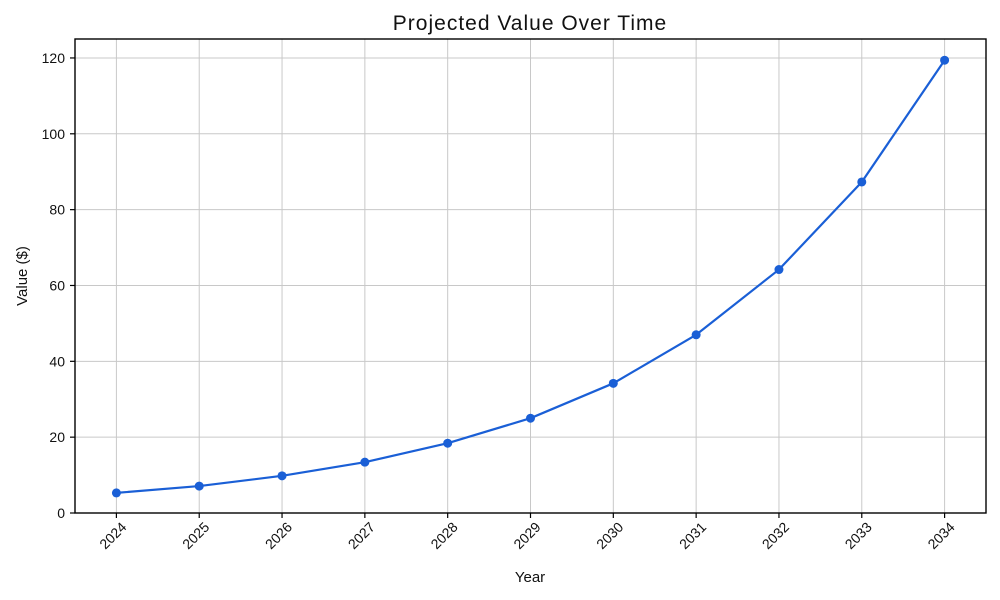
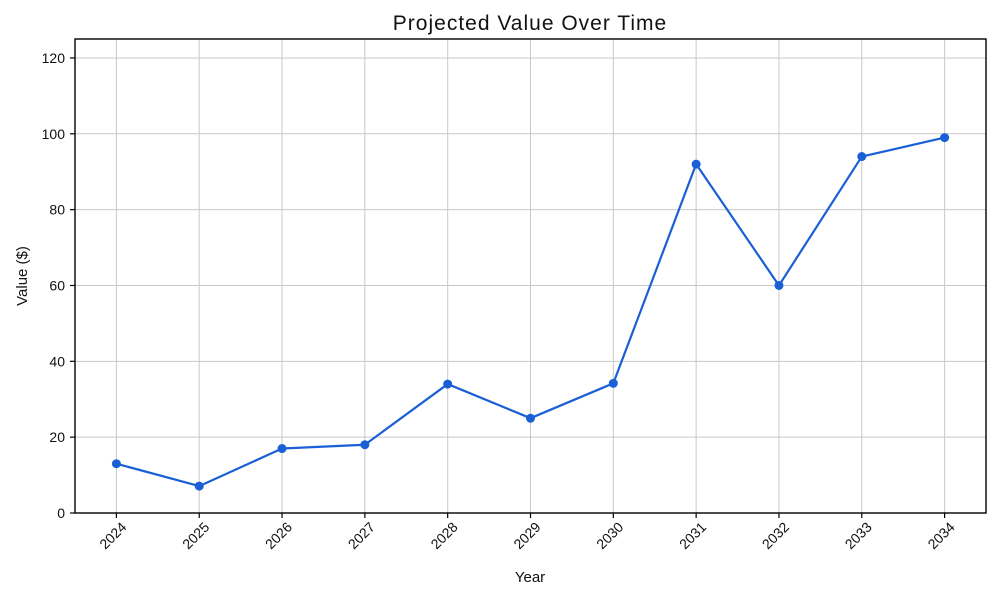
2024: 5 -> 13
2026: 10 -> 17
2027: 13 -> 18
2028: 18 -> 34
2031: 47 -> 92
2032: 64 -> 60
2033: 87 -> 94
2034: 119 -> 99
